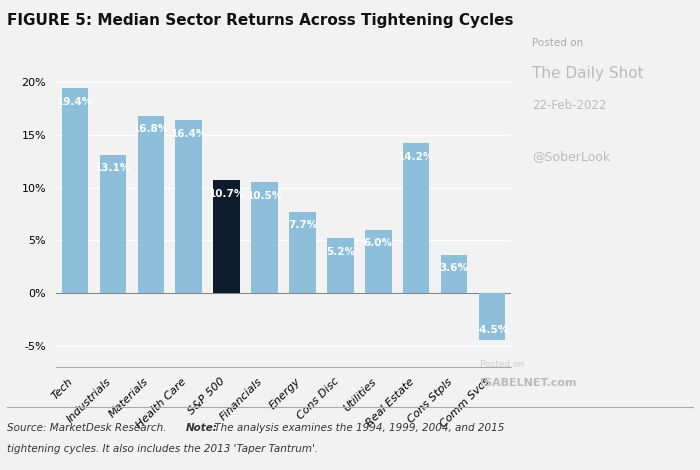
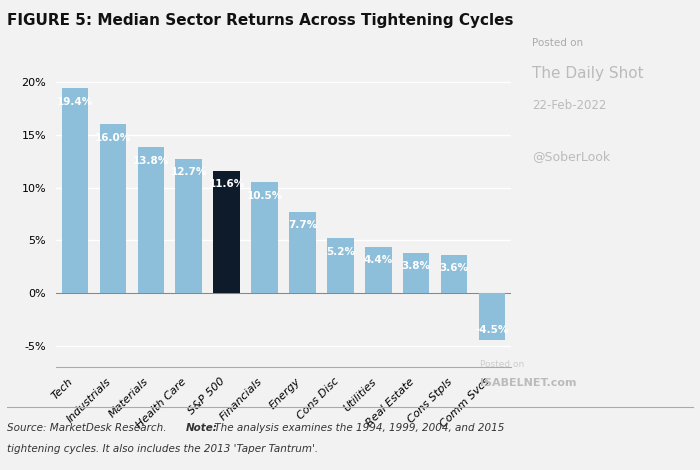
Industrials: 13.1% -> 16.0%
Materials: 16.8% -> 13.8%
Health Care: 16.4% -> 12.7%
S&P 500: 10.7% -> 11.6%
Utilities: 6.0% -> 4.4%
Real Estate: 14.2% -> 3.8%
